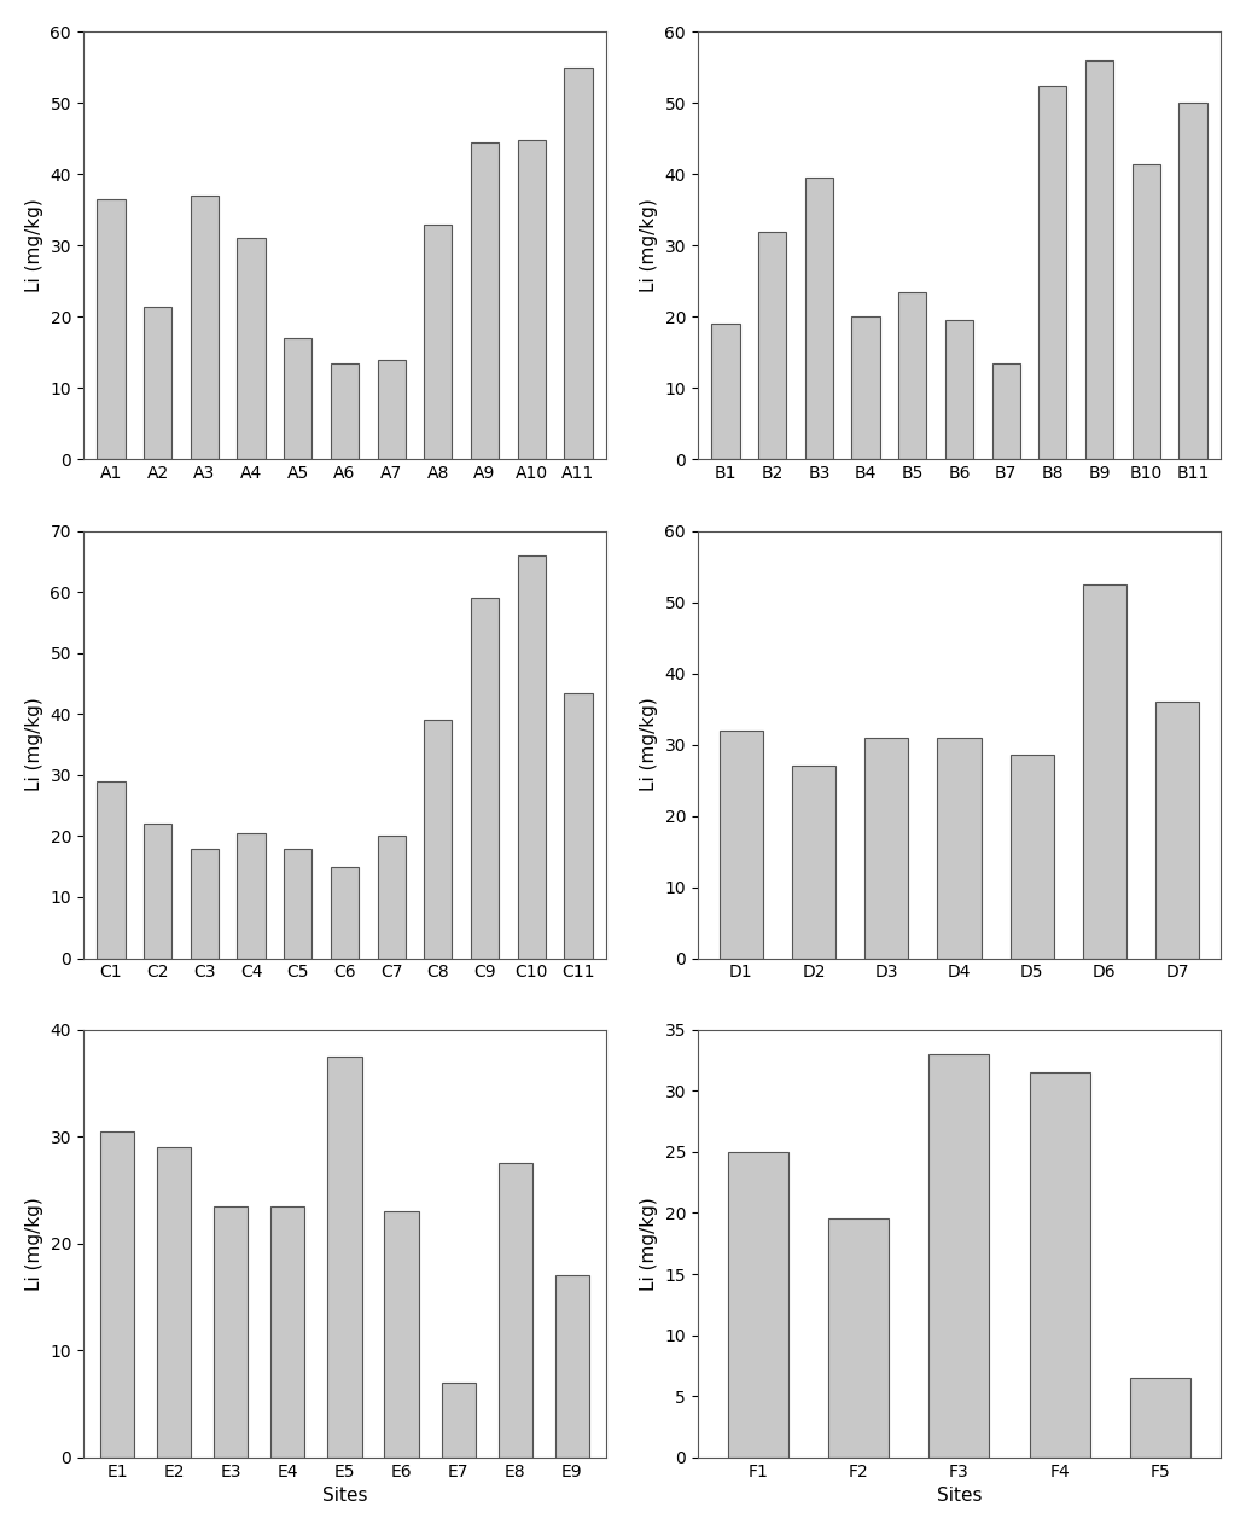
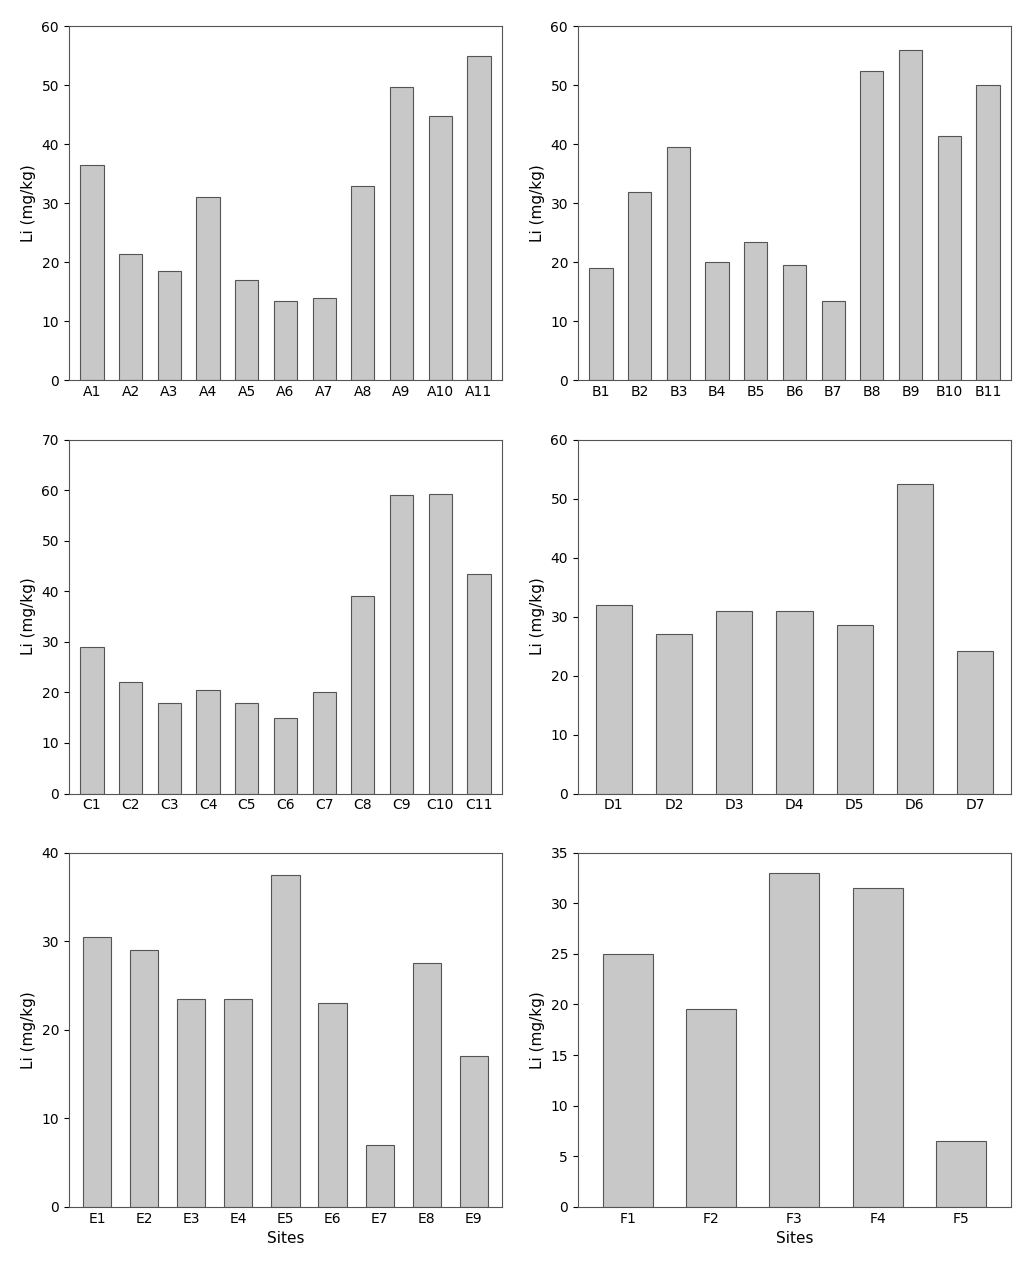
A3: 37.0 -> 18.6
A9: 44.5 -> 49.8
C10: 66.0 -> 59.2
D7: 36.0 -> 24.2
